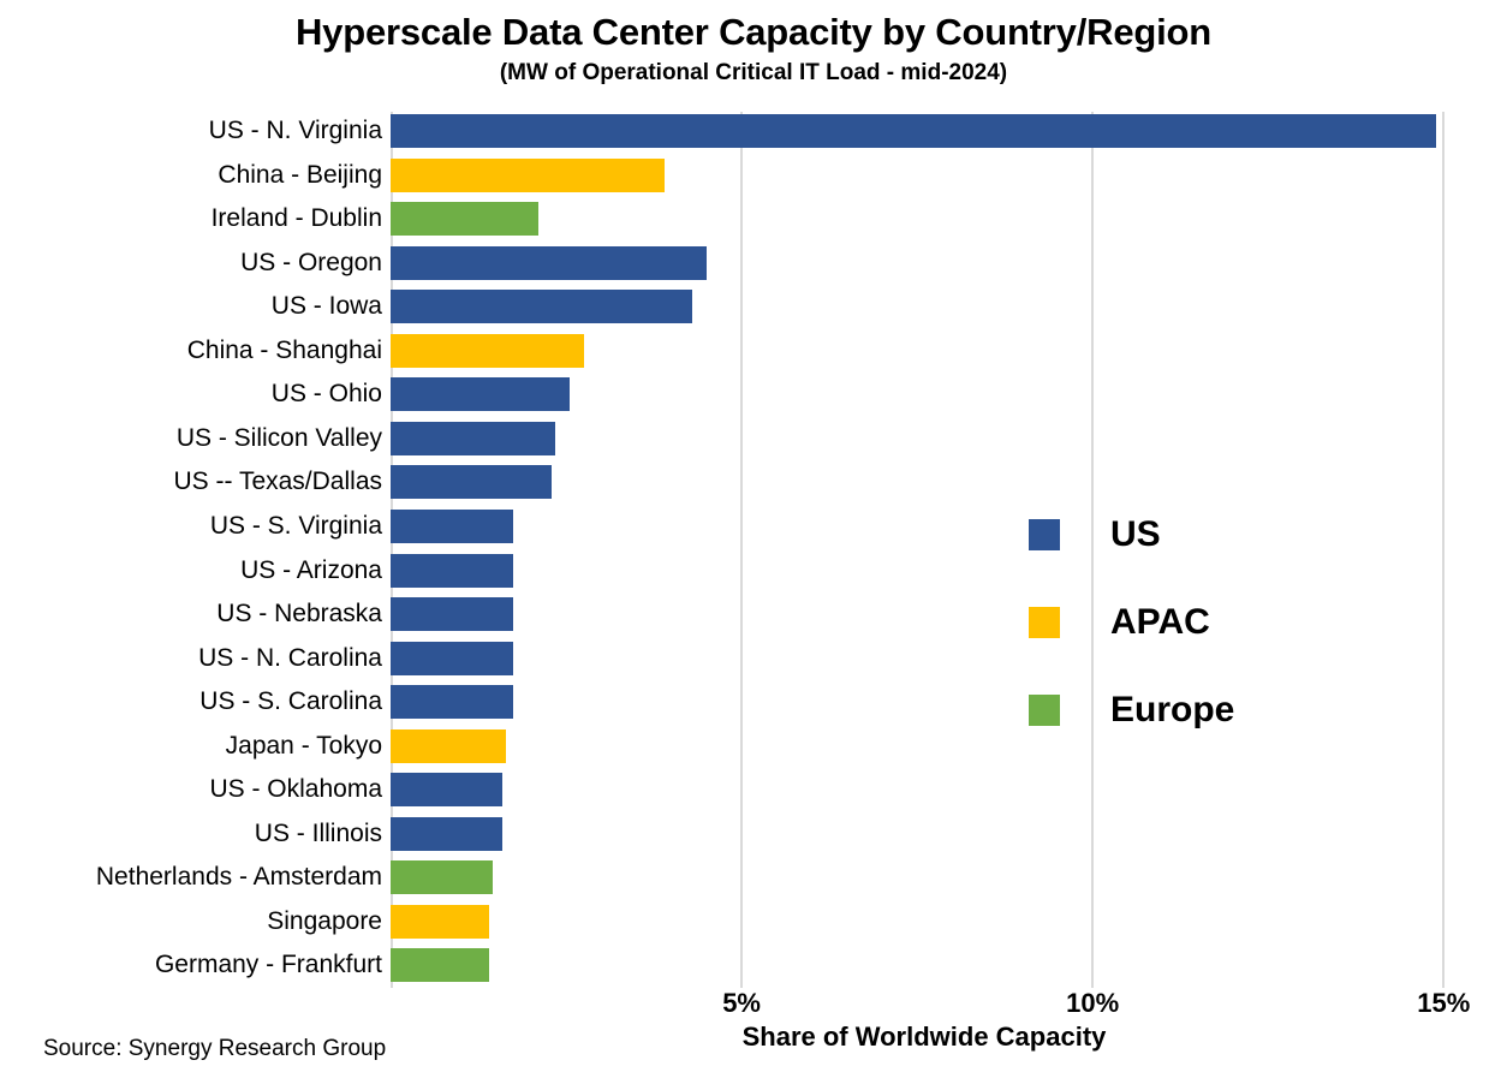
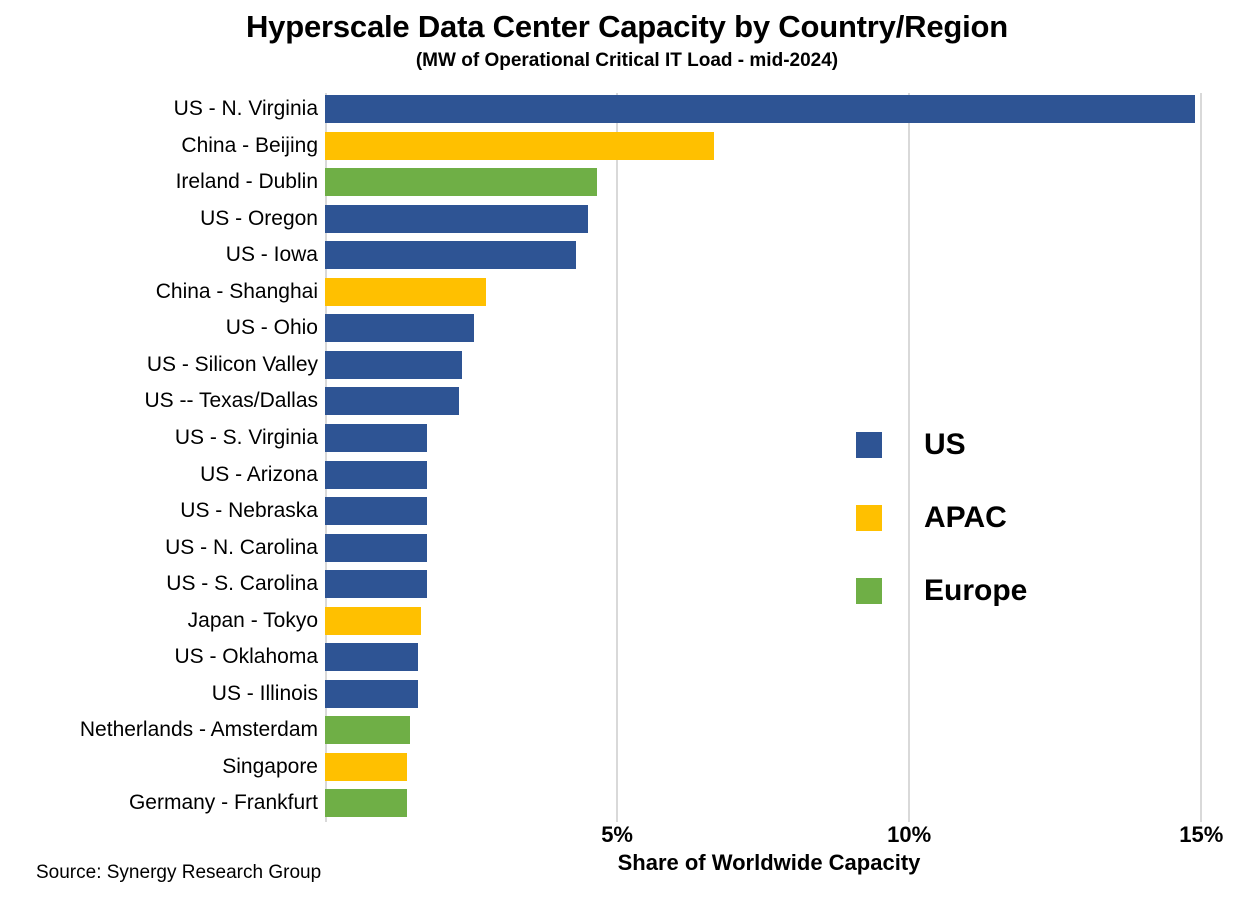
China - Beijing: 3.9% -> 6.7%
Ireland - Dublin: 2.1% -> 4.7%
